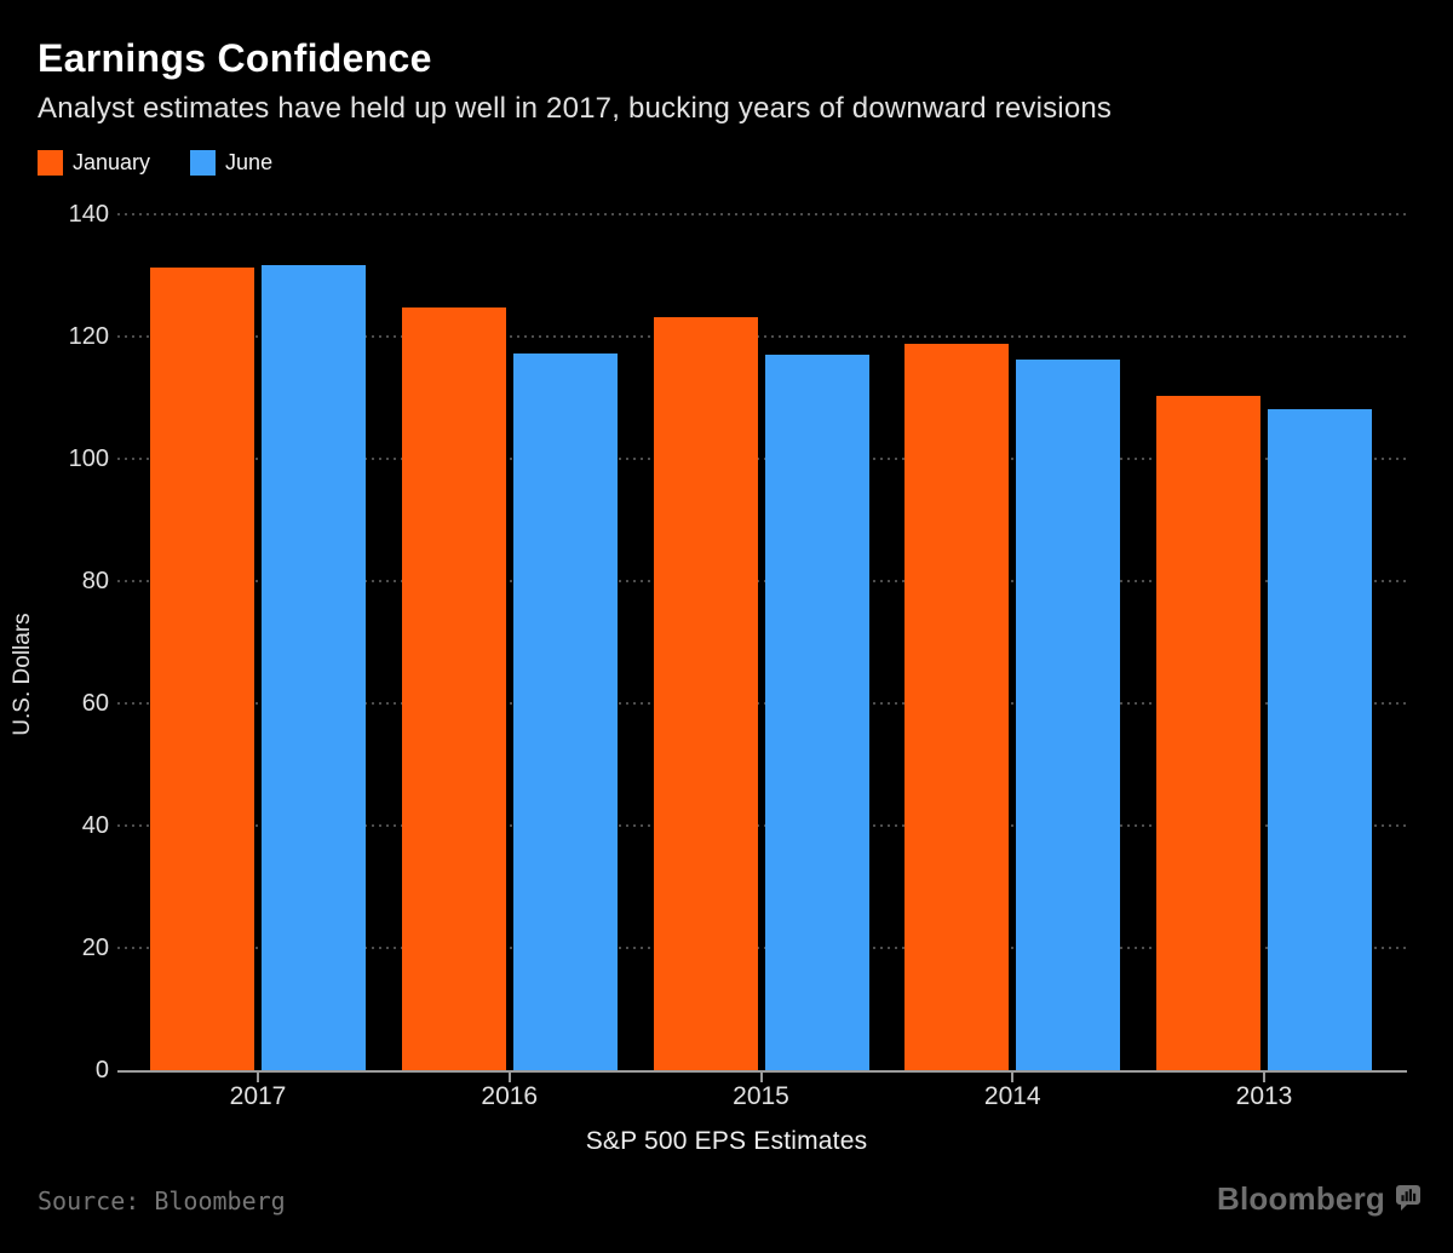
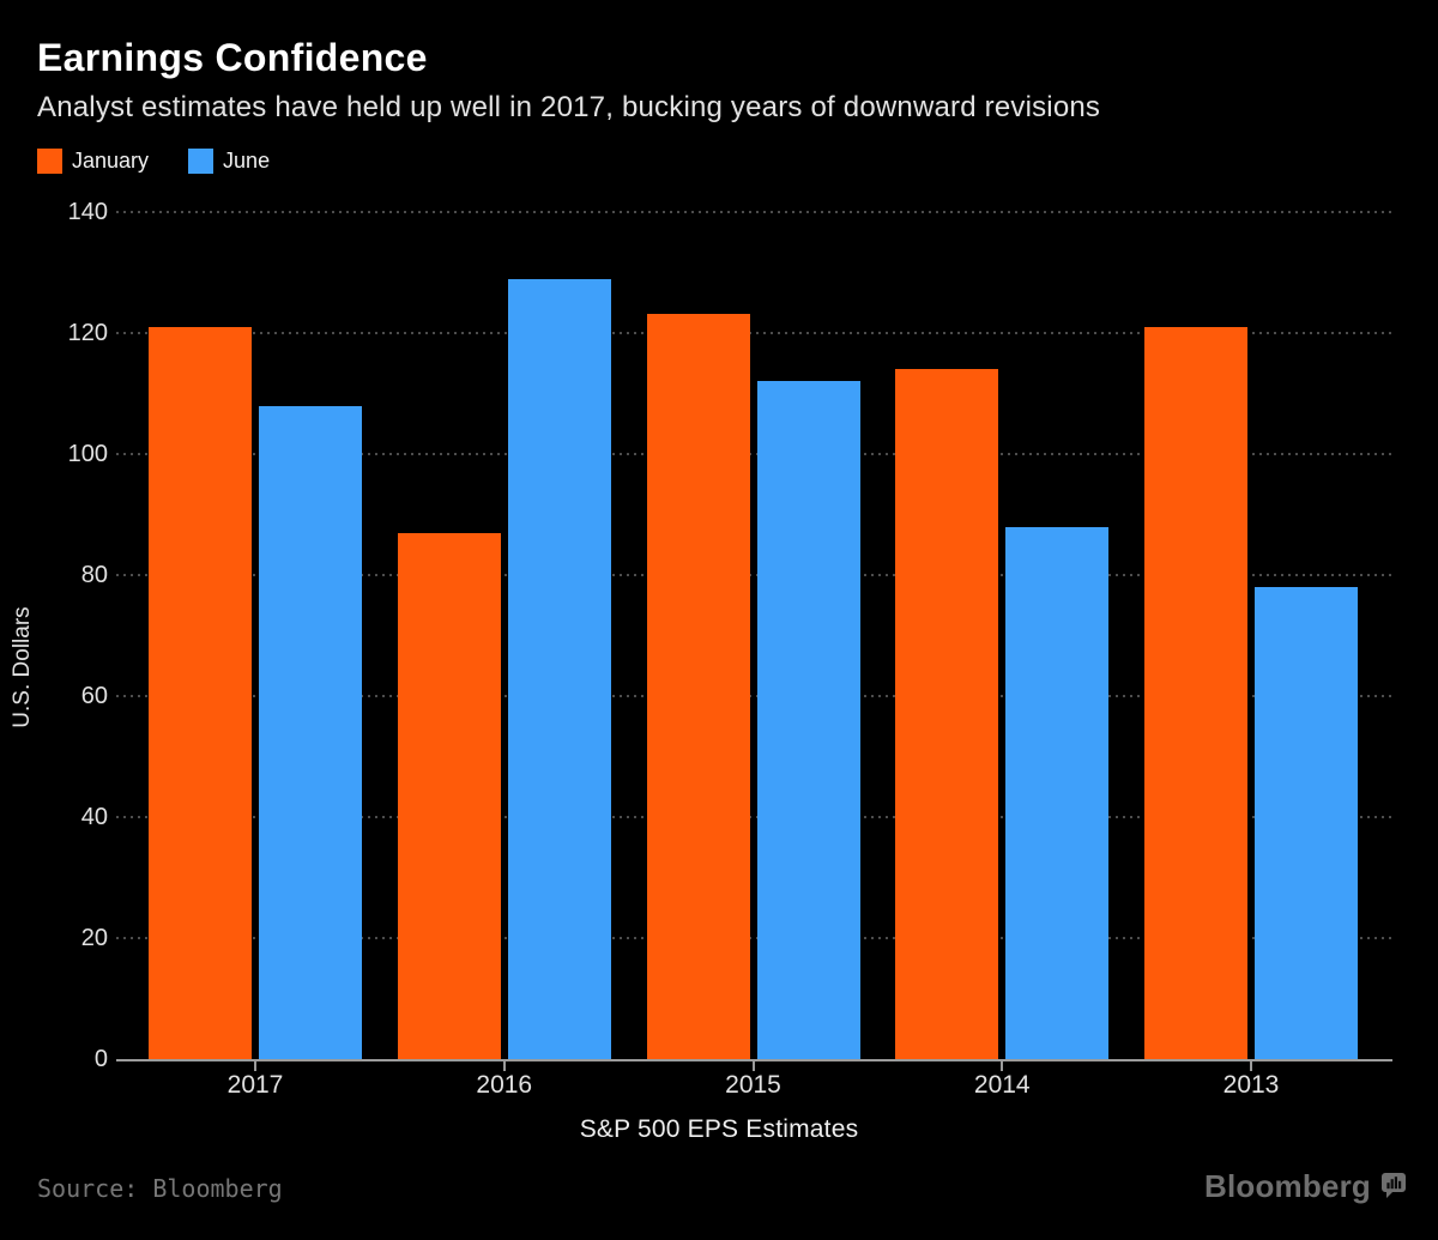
January/2017: 131 -> 121
June/2017: 132 -> 108
January/2016: 125 -> 87
June/2016: 117 -> 129
June/2015: 117 -> 112
January/2014: 119 -> 114
June/2014: 116 -> 88
January/2013: 110 -> 121
June/2013: 108 -> 78
